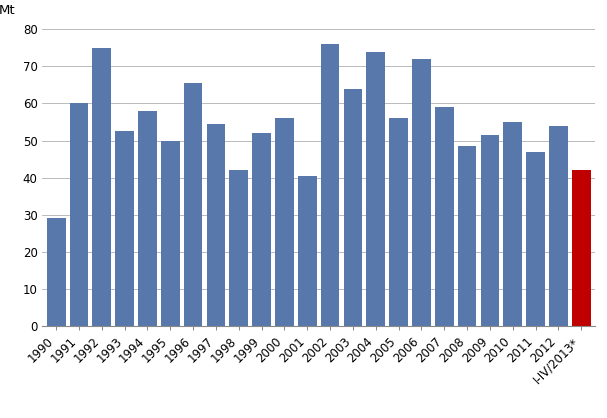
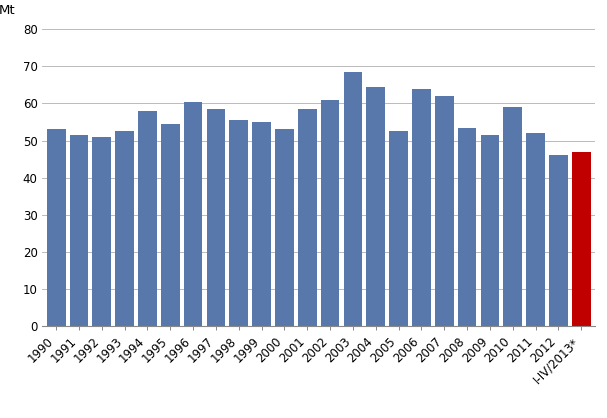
1990: 29.0 -> 53.0
1991: 60.0 -> 51.5
1992: 75.0 -> 51.0
1995: 50.0 -> 54.5
1996: 65.5 -> 60.5
1997: 54.5 -> 58.5
1998: 42.0 -> 55.5
1999: 52.0 -> 55.0
2000: 56.0 -> 53.0
2001: 40.5 -> 58.5
2002: 76.0 -> 61.0
2003: 64.0 -> 68.5
2004: 74.0 -> 64.5
2005: 56.0 -> 52.5
2006: 72.0 -> 64.0
2007: 59.0 -> 62.0
2008: 48.5 -> 53.5
2010: 55.0 -> 59.0
2011: 47.0 -> 52.0
2012: 54.0 -> 46.0
I-IV/2013*: 42.0 -> 47.0
